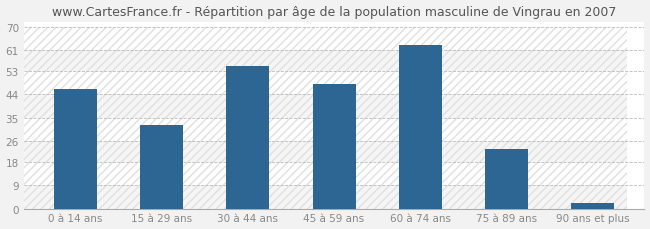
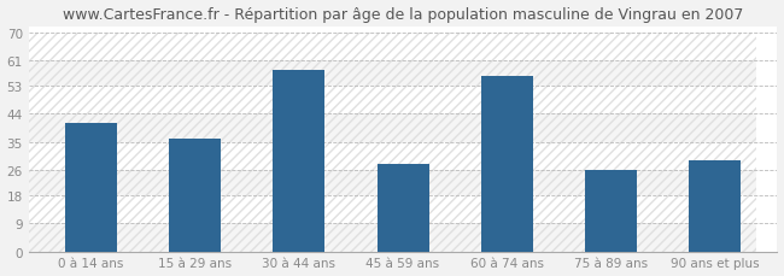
0 à 14 ans: 46 -> 41
15 à 29 ans: 32 -> 36
30 à 44 ans: 55 -> 58
45 à 59 ans: 48 -> 28
60 à 74 ans: 63 -> 56
75 à 89 ans: 23 -> 26
90 ans et plus: 2 -> 29
